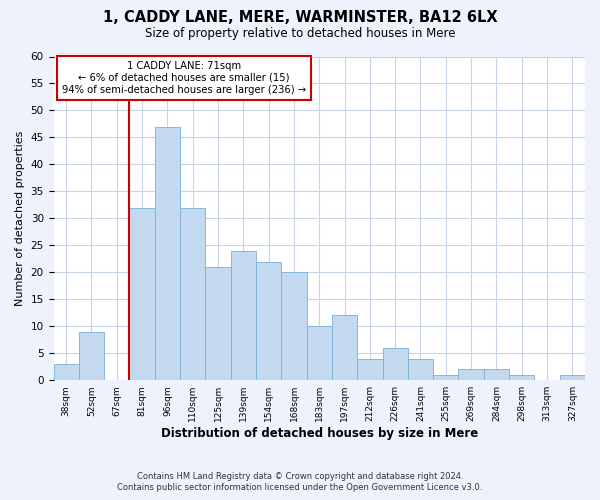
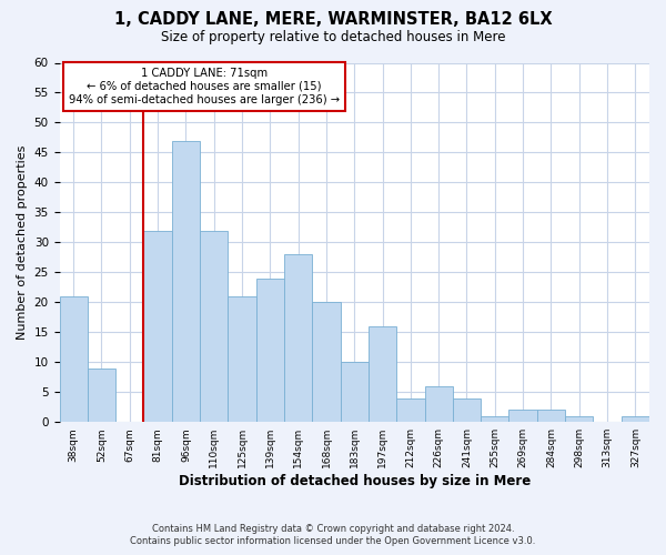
38sqm: 3 -> 21
154sqm: 22 -> 28
197sqm: 12 -> 16
